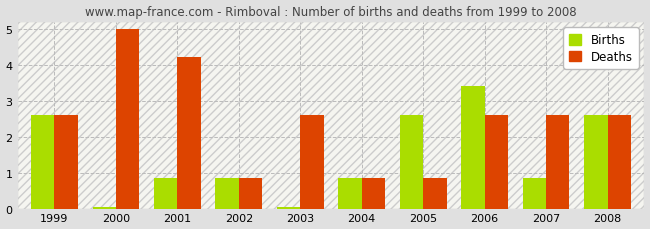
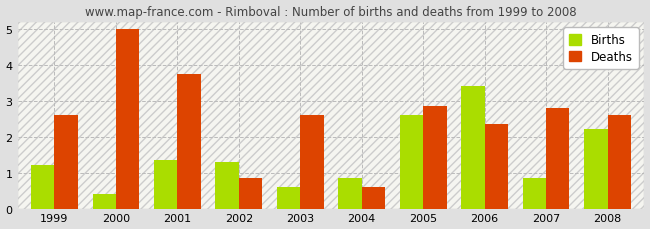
Births/1999: 2.60 -> 1.20
Births/2000: 0.05 -> 0.40
Births/2001: 0.85 -> 1.35
Deaths/2001: 4.20 -> 3.75
Births/2002: 0.85 -> 1.30
Births/2003: 0.05 -> 0.60
Deaths/2004: 0.85 -> 0.60
Deaths/2005: 0.85 -> 2.85
Deaths/2006: 2.60 -> 2.35
Deaths/2007: 2.60 -> 2.80
Births/2008: 2.60 -> 2.20
